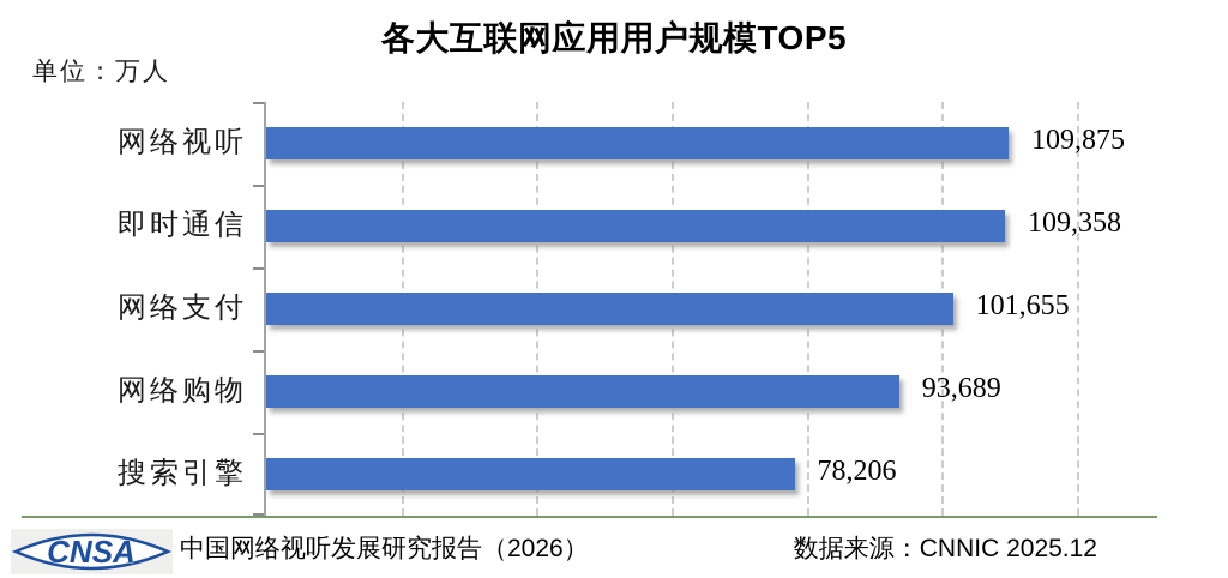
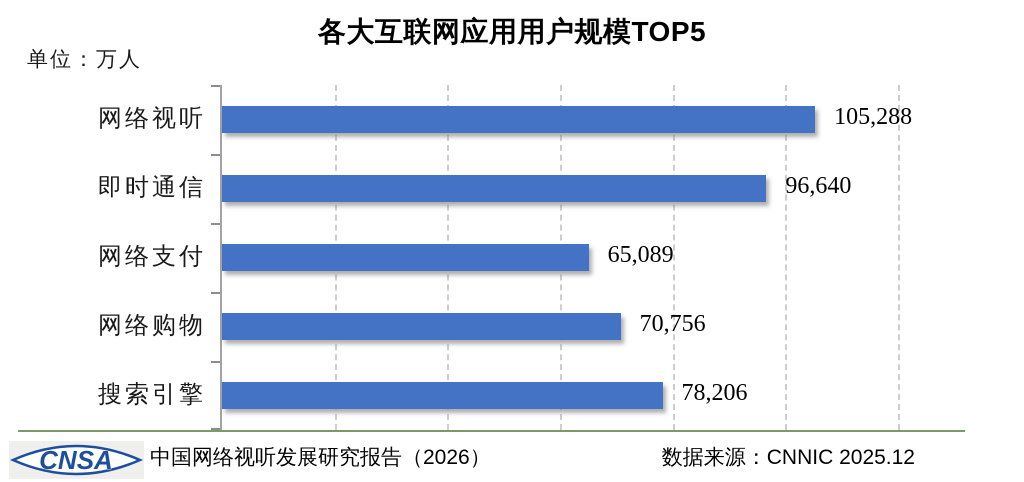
网络视听: 109,875 -> 105,288
即时通信: 109,358 -> 96,640
网络支付: 101,655 -> 65,089
网络购物: 93,689 -> 70,756
